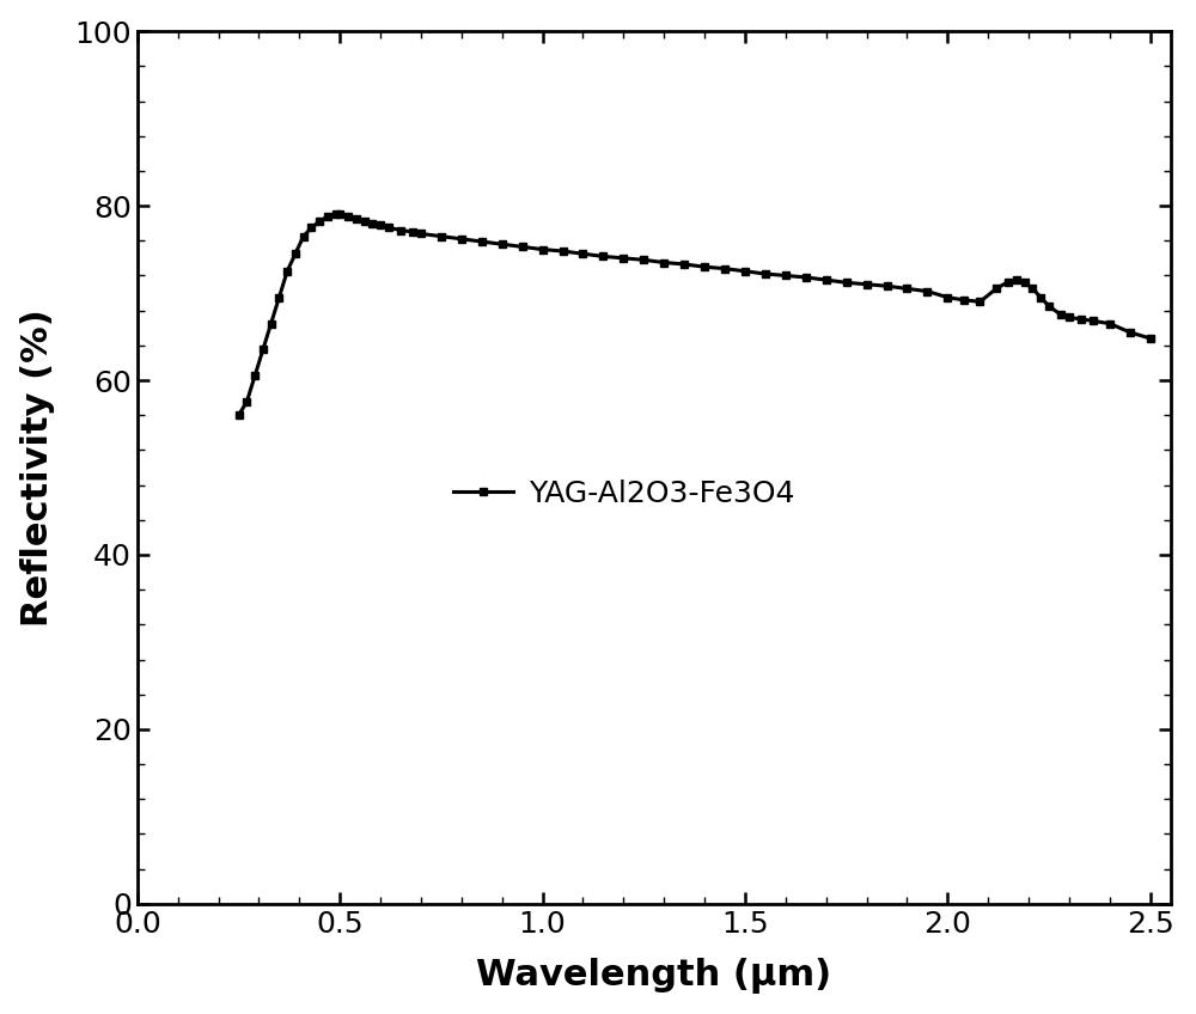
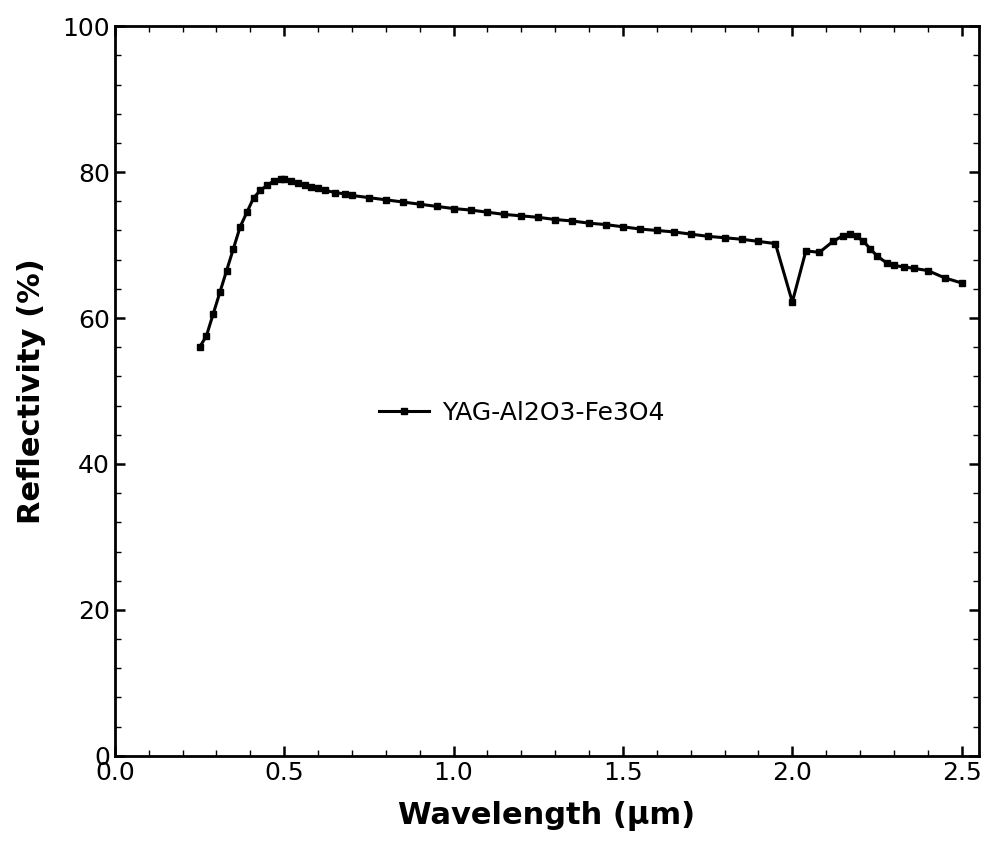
2.0: 69.5 -> 62.2
